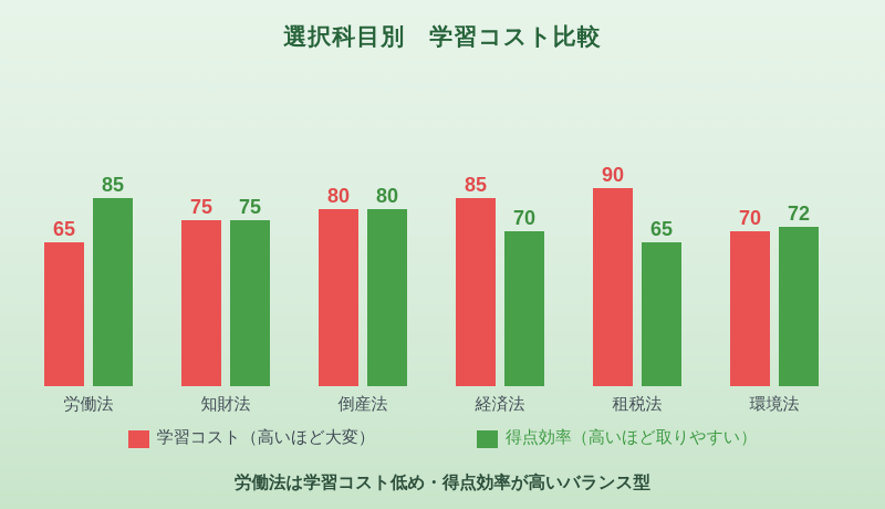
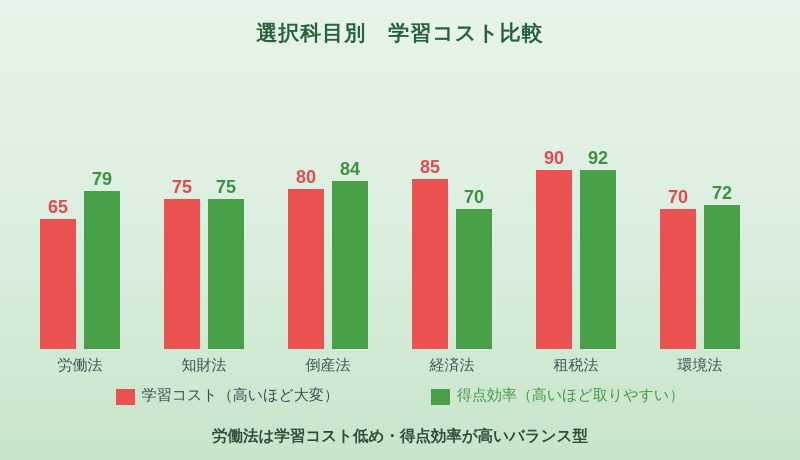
得点効率（高いほど取りやすい）/労働法: 85 -> 79
得点効率（高いほど取りやすい）/倒産法: 80 -> 84
得点効率（高いほど取りやすい）/租税法: 65 -> 92
